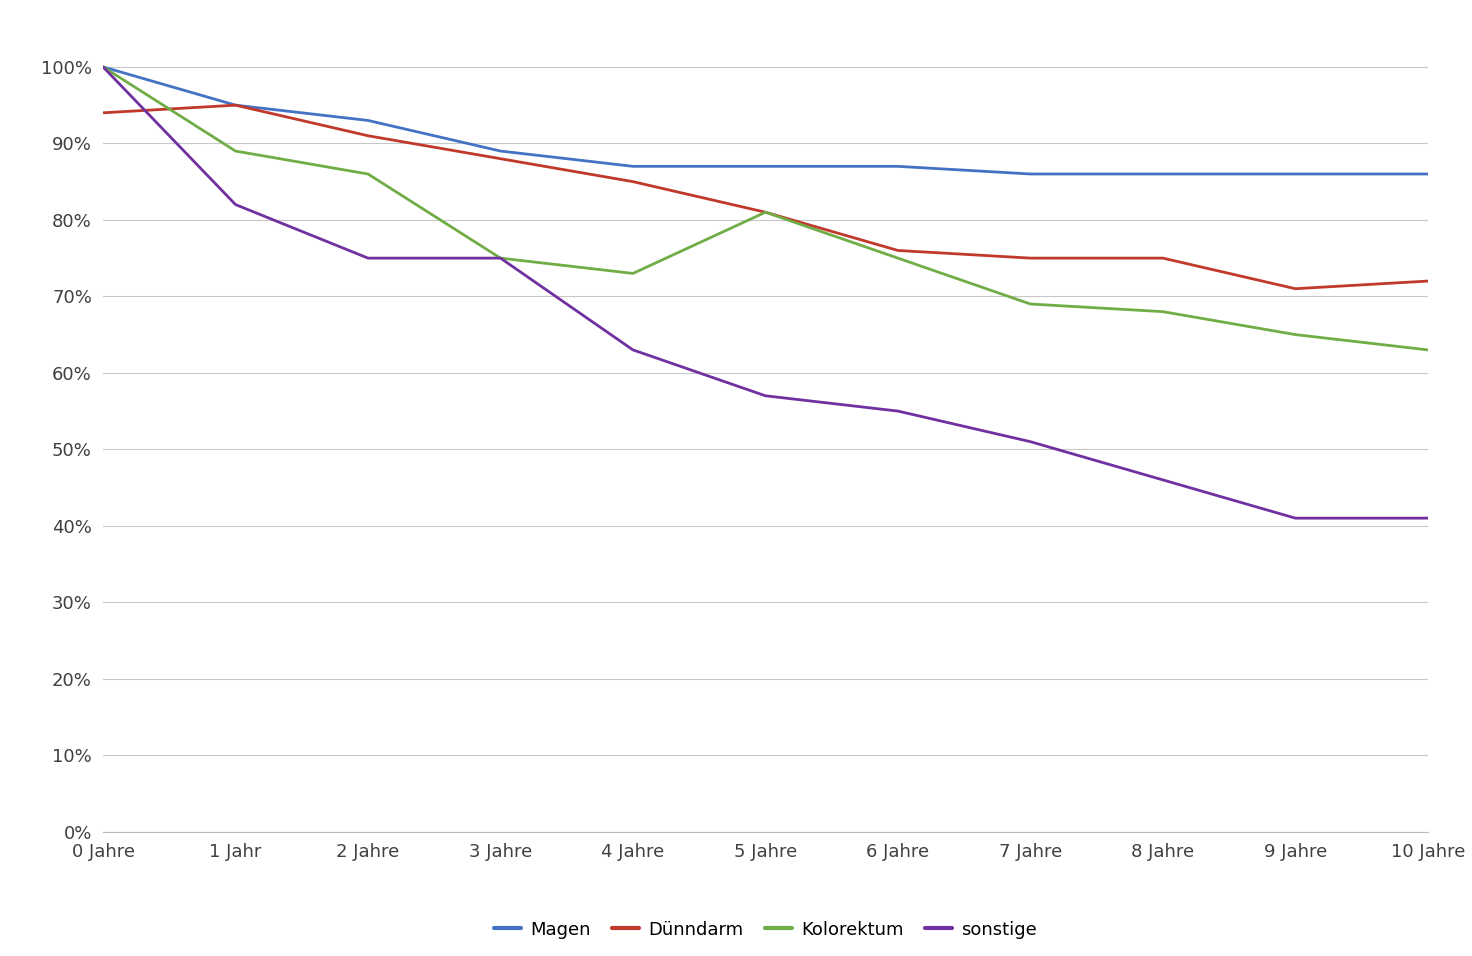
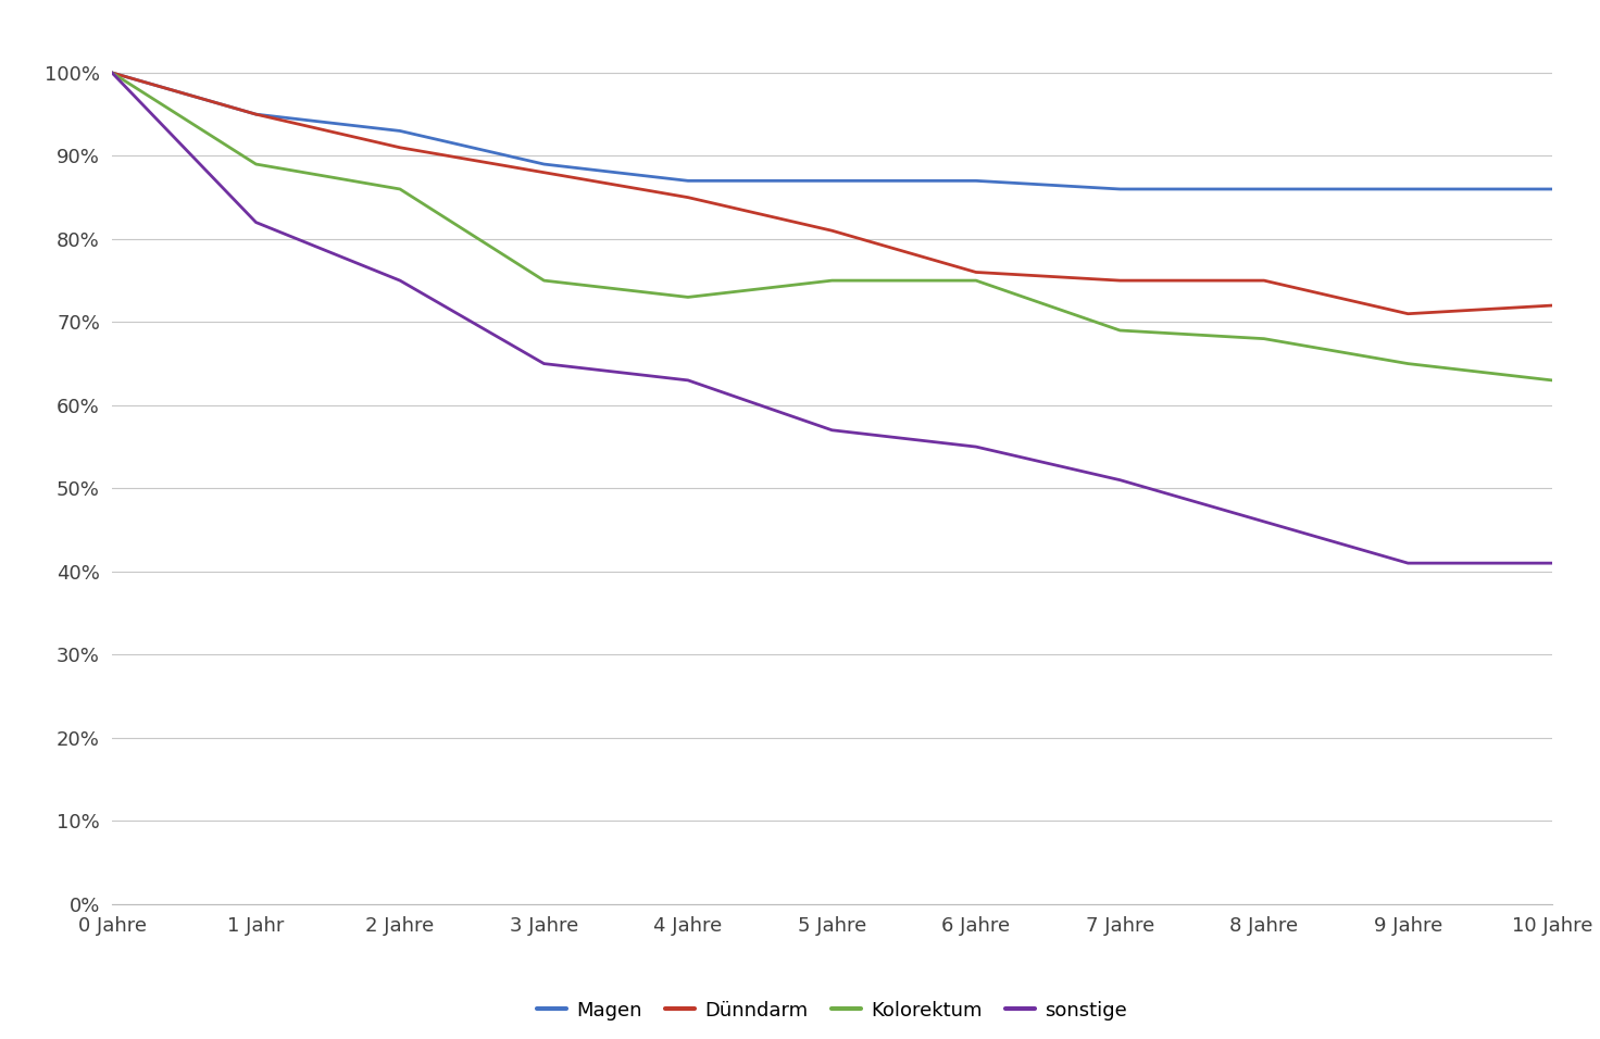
Dünndarm/0 Jahre: 94% -> 100%
sonstige/3 Jahre: 75% -> 65%
Kolorektum/5 Jahre: 81% -> 75%
